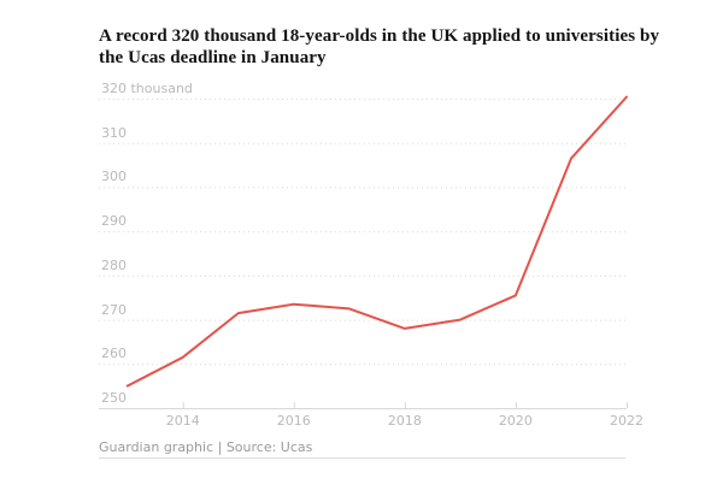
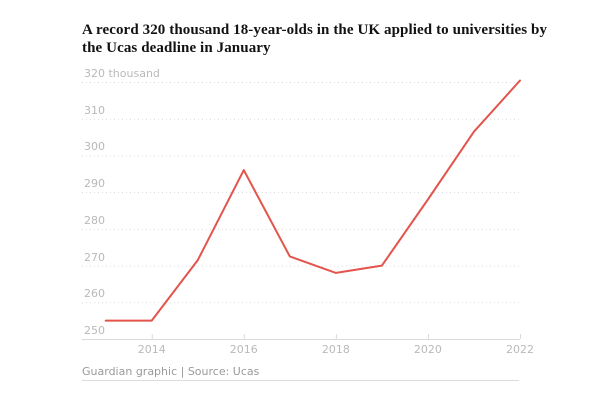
2014: 262 -> 255
2016: 274 -> 296
2020: 276 -> 288
